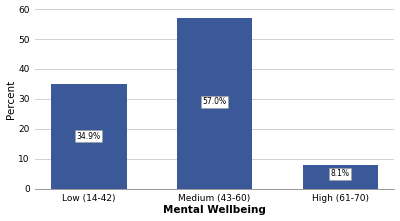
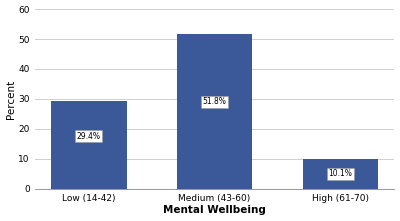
Low (14-42): 34.9% -> 29.4%
Medium (43-60): 57.0% -> 51.8%
High (61-70): 8.1% -> 10.1%
